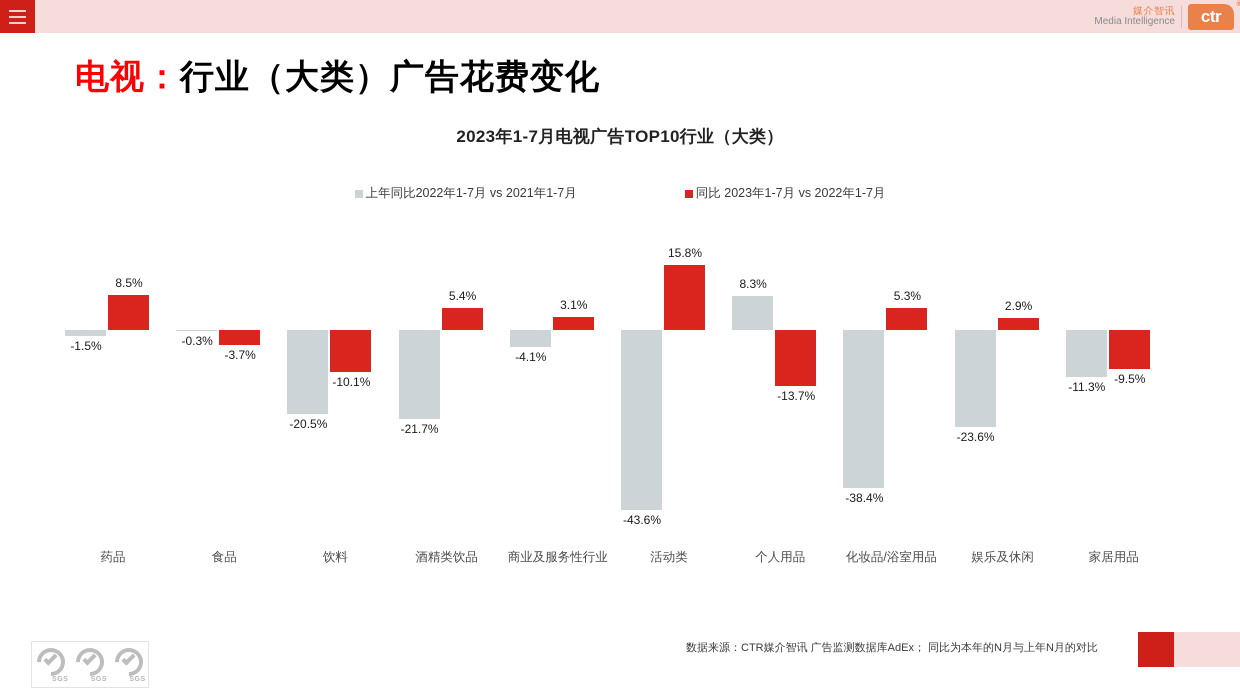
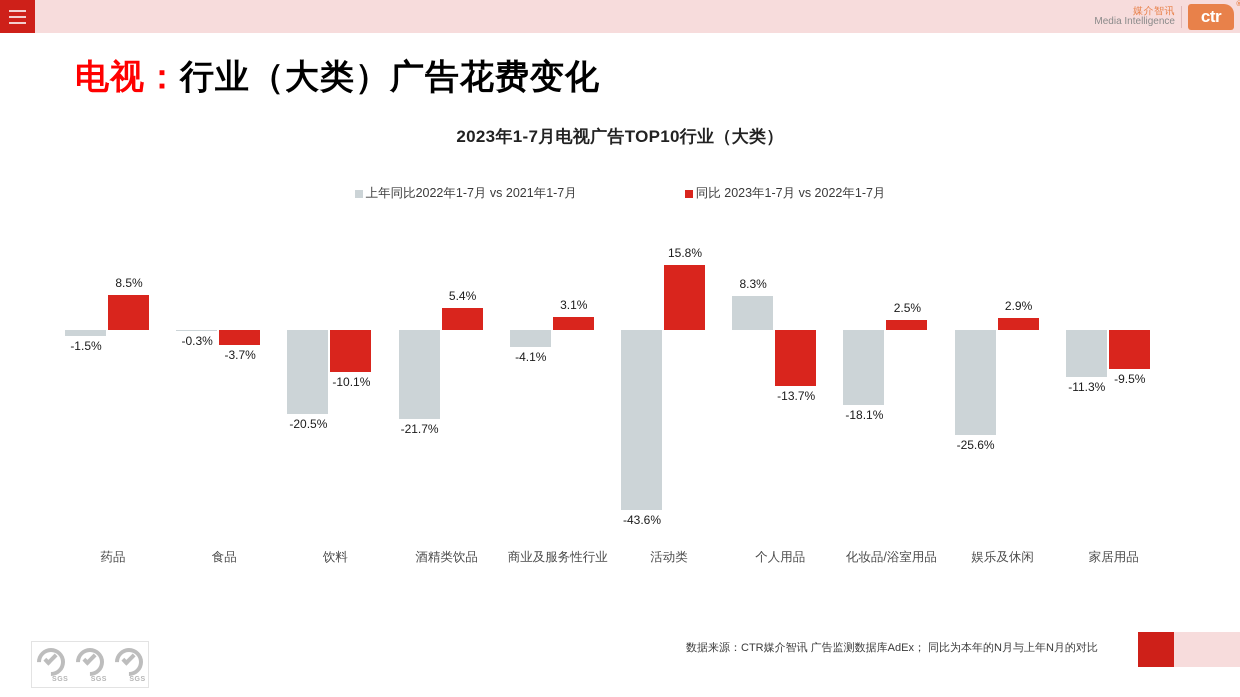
上年同比2022年1-7月 vs 2021年1-7月/化妆品/浴室用品: -38.4% -> -18.1%
同比 2023年1-7月 vs 2022年1-7月/化妆品/浴室用品: 5.3% -> 2.5%
上年同比2022年1-7月 vs 2021年1-7月/娱乐及休闲: -23.6% -> -25.6%
